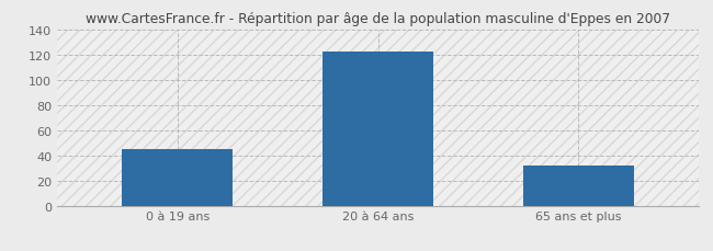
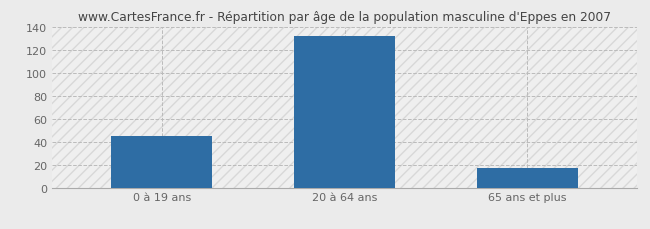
20 à 64 ans: 122 -> 132
65 ans et plus: 32 -> 17
